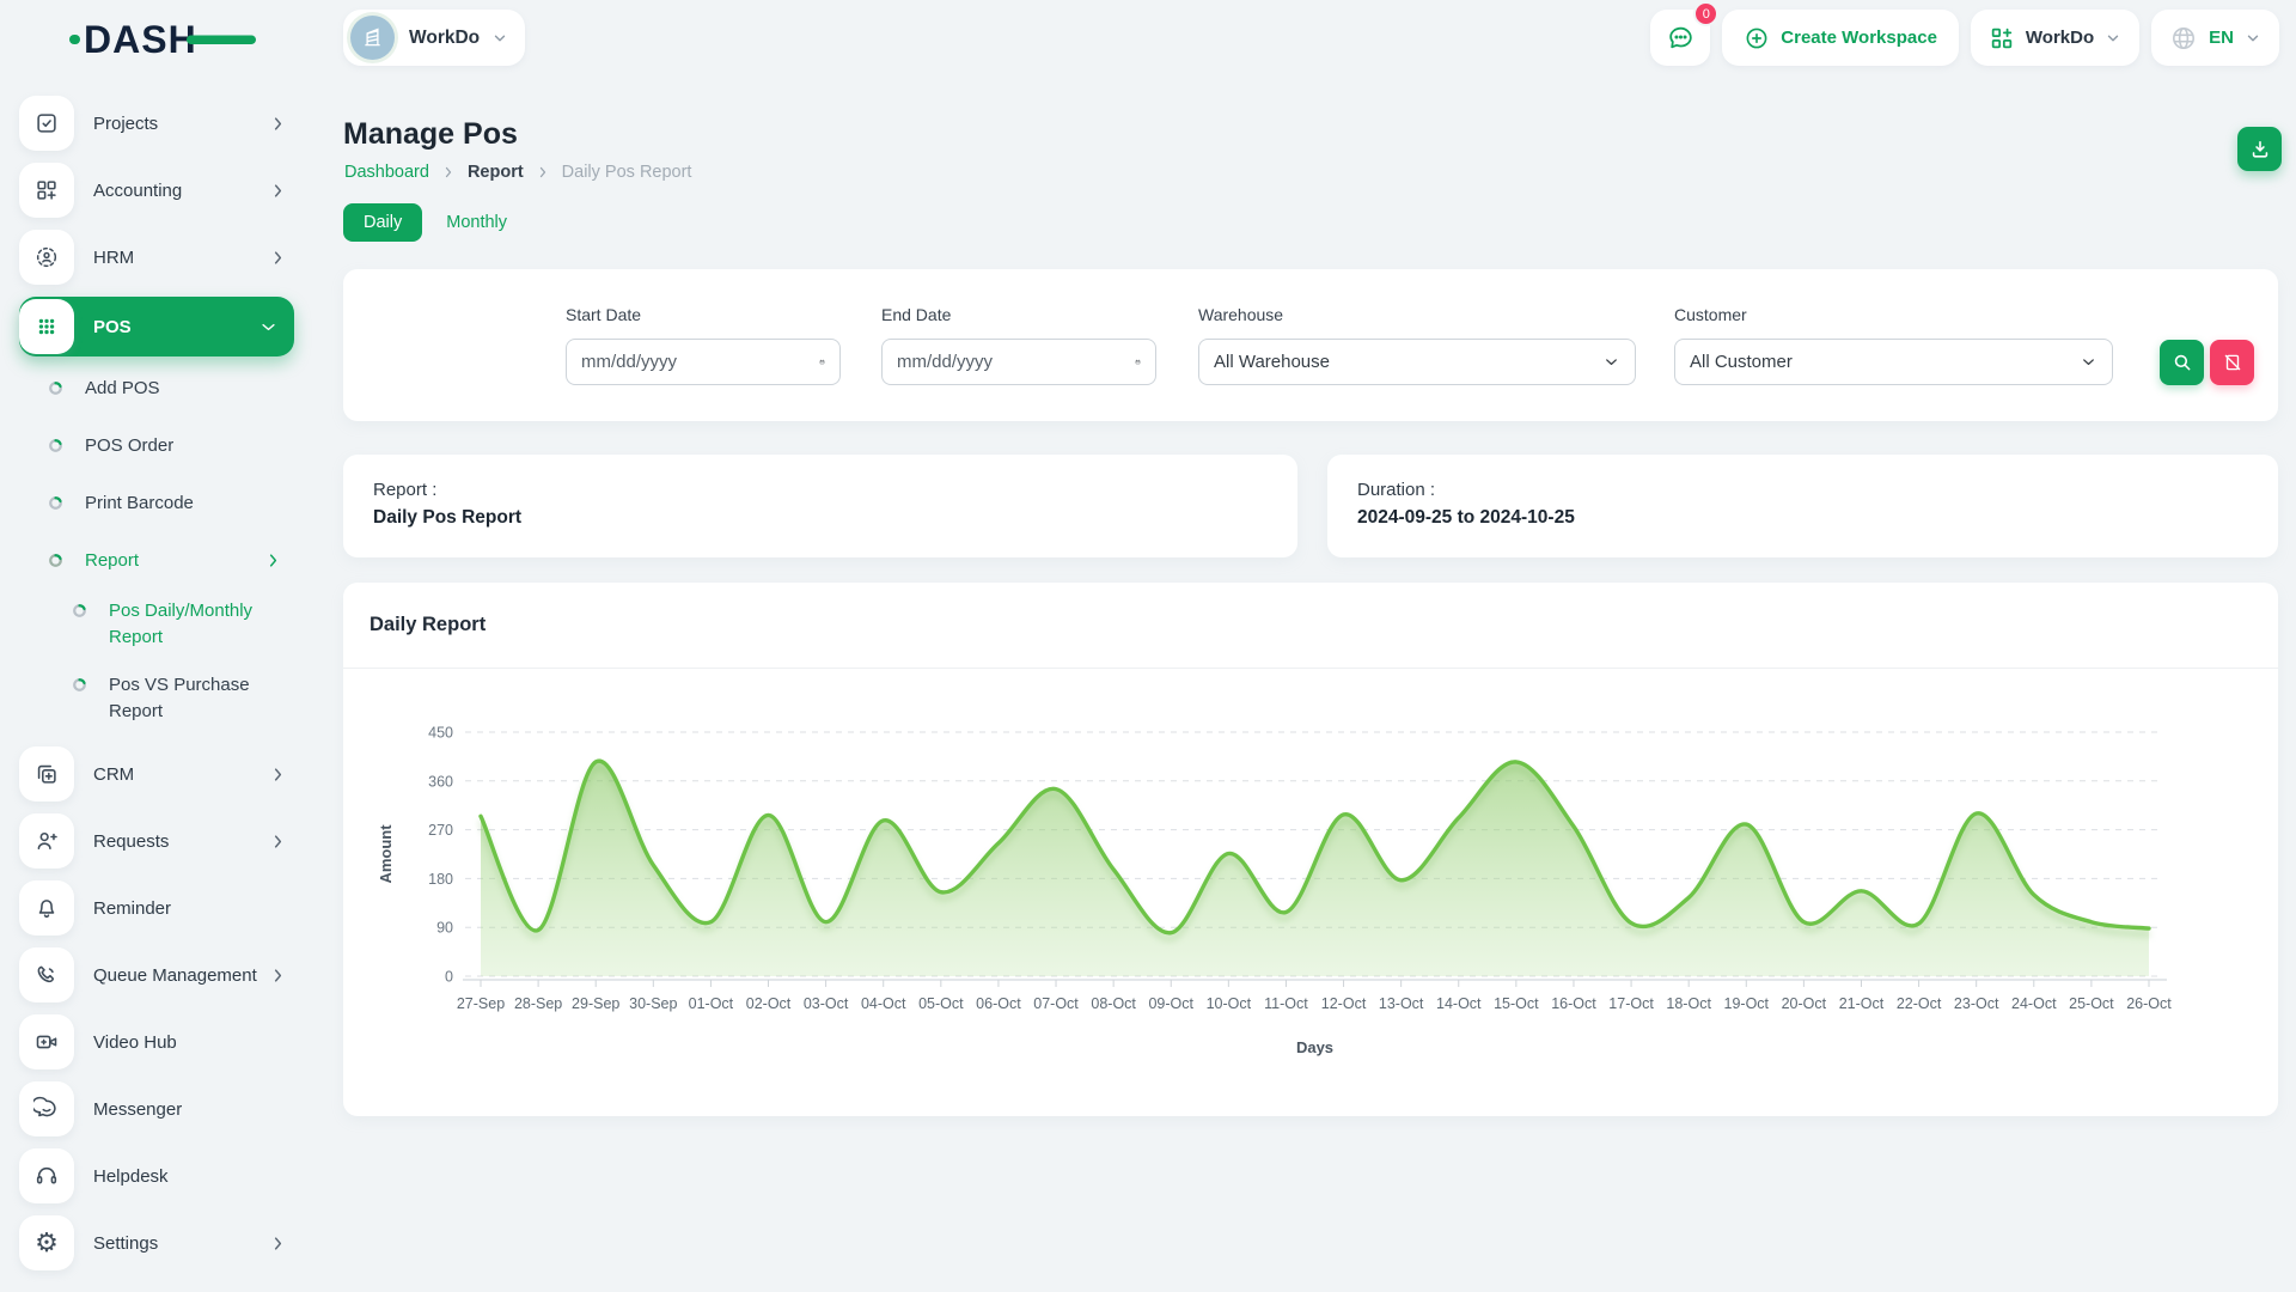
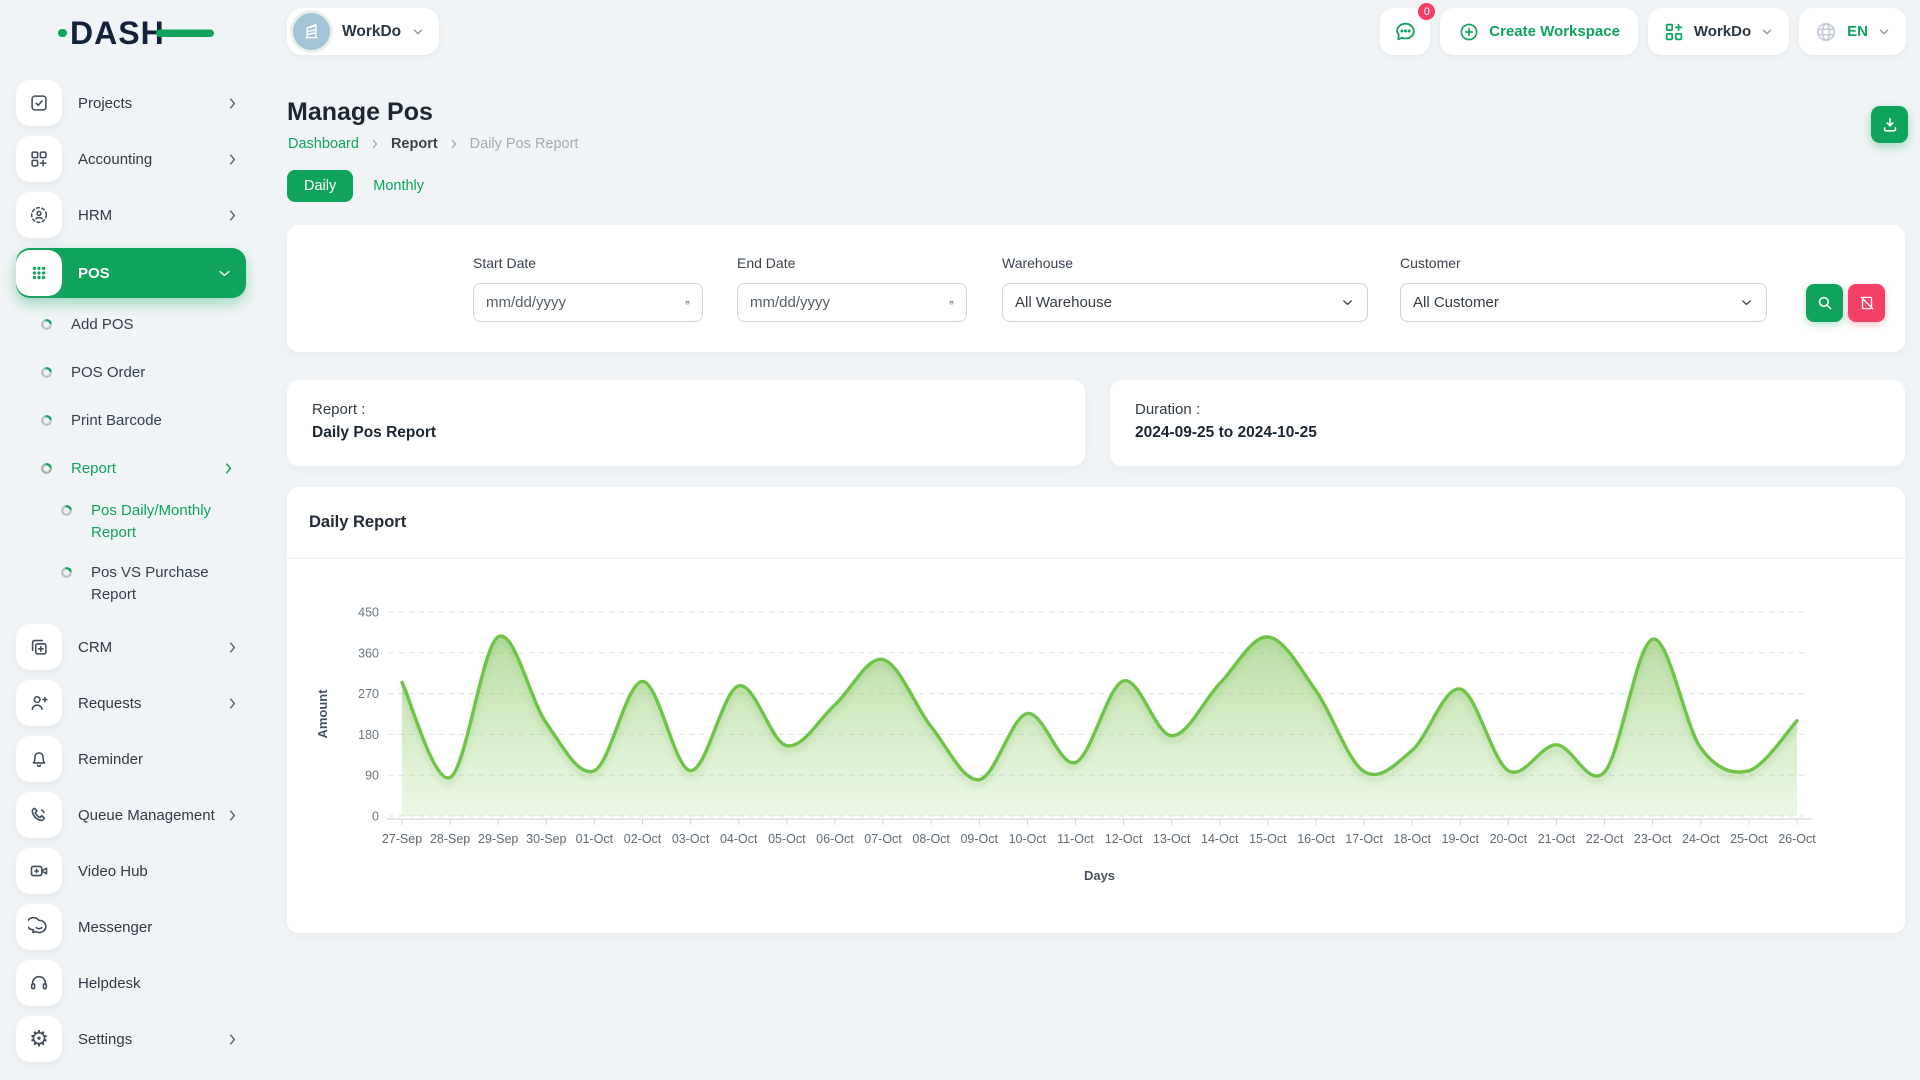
23-Oct: 300 -> 390
26-Oct: 90 -> 210
